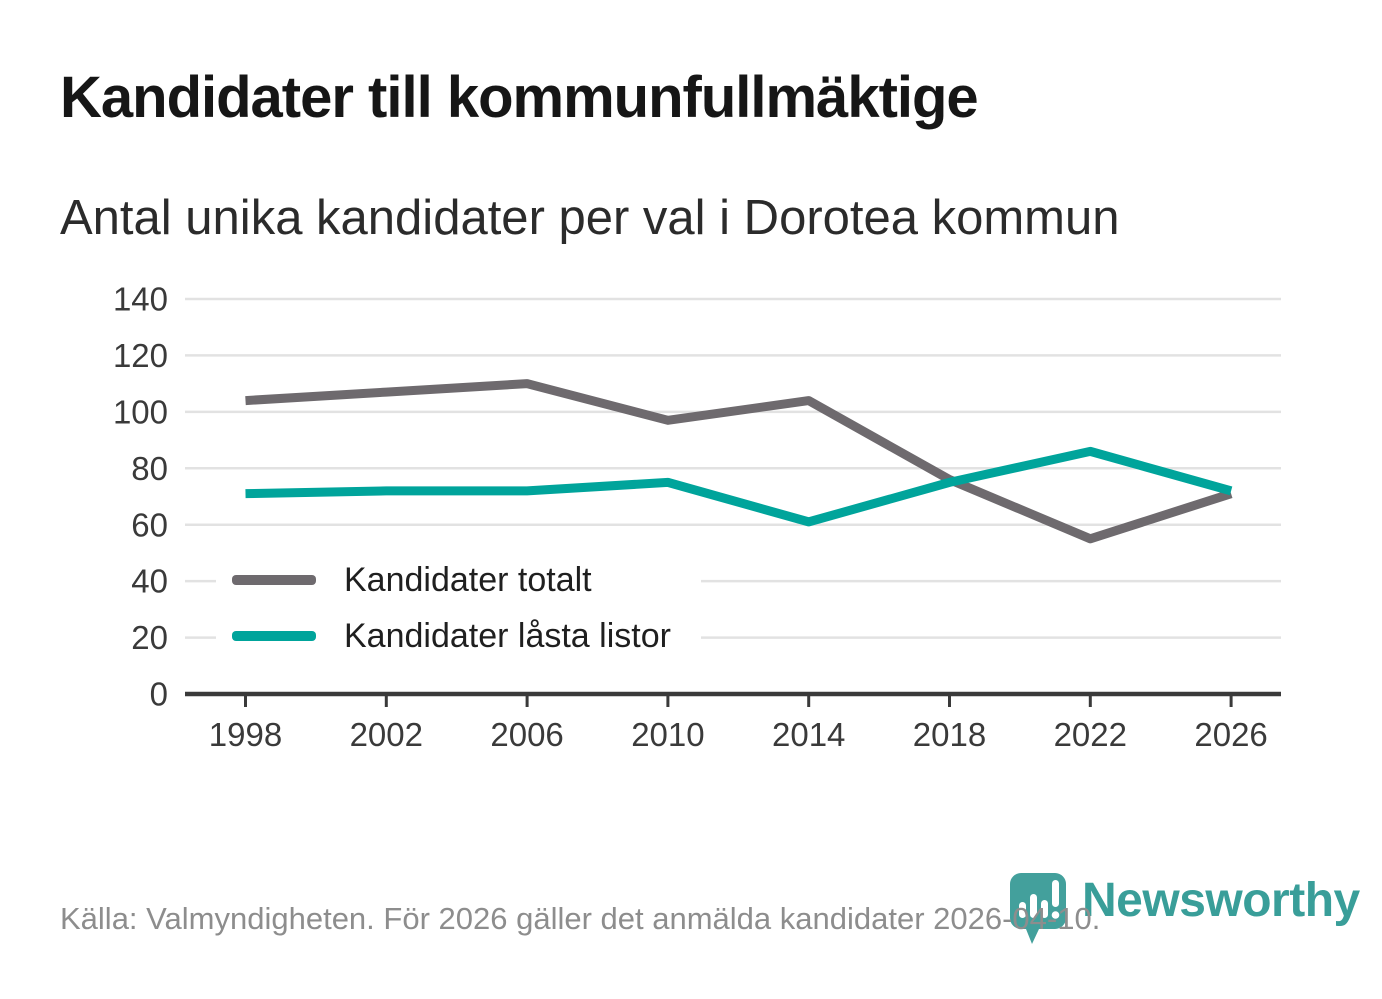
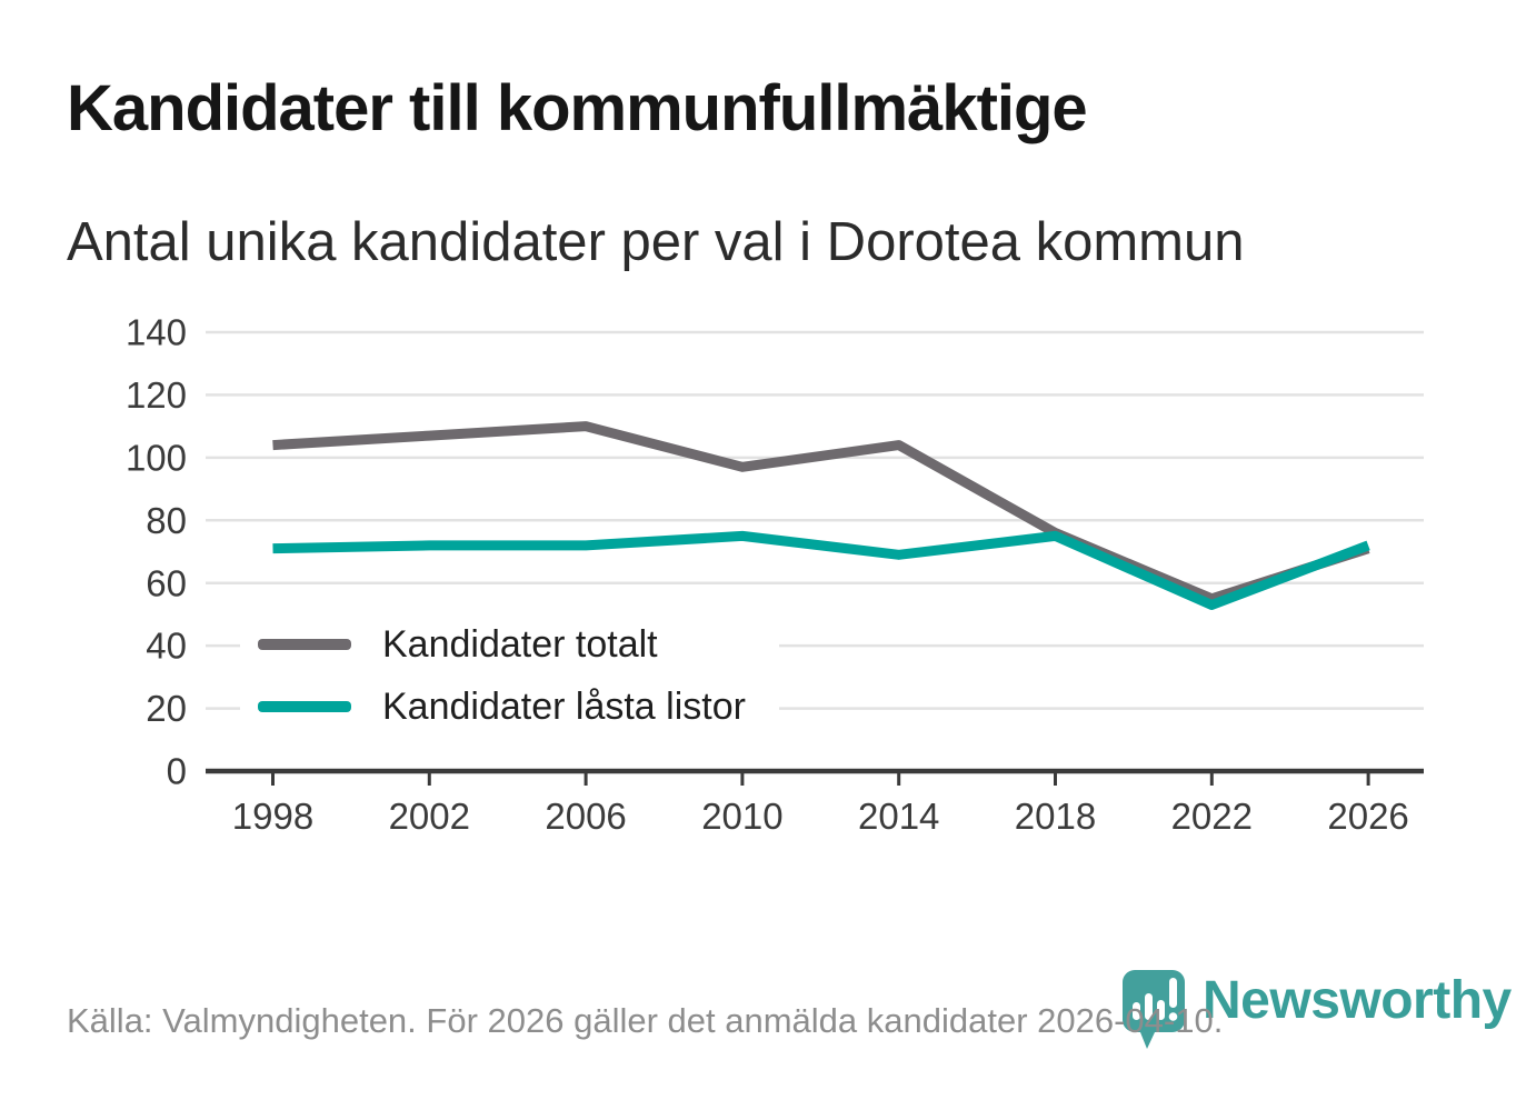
Kandidater låsta listor/2014: 61 -> 69
Kandidater låsta listor/2022: 86 -> 53
